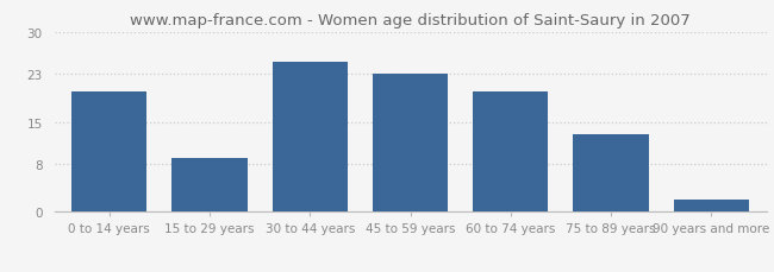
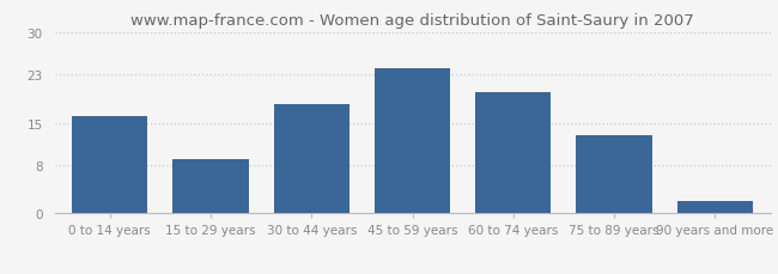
0 to 14 years: 20 -> 16
30 to 44 years: 25 -> 18
45 to 59 years: 23 -> 24
